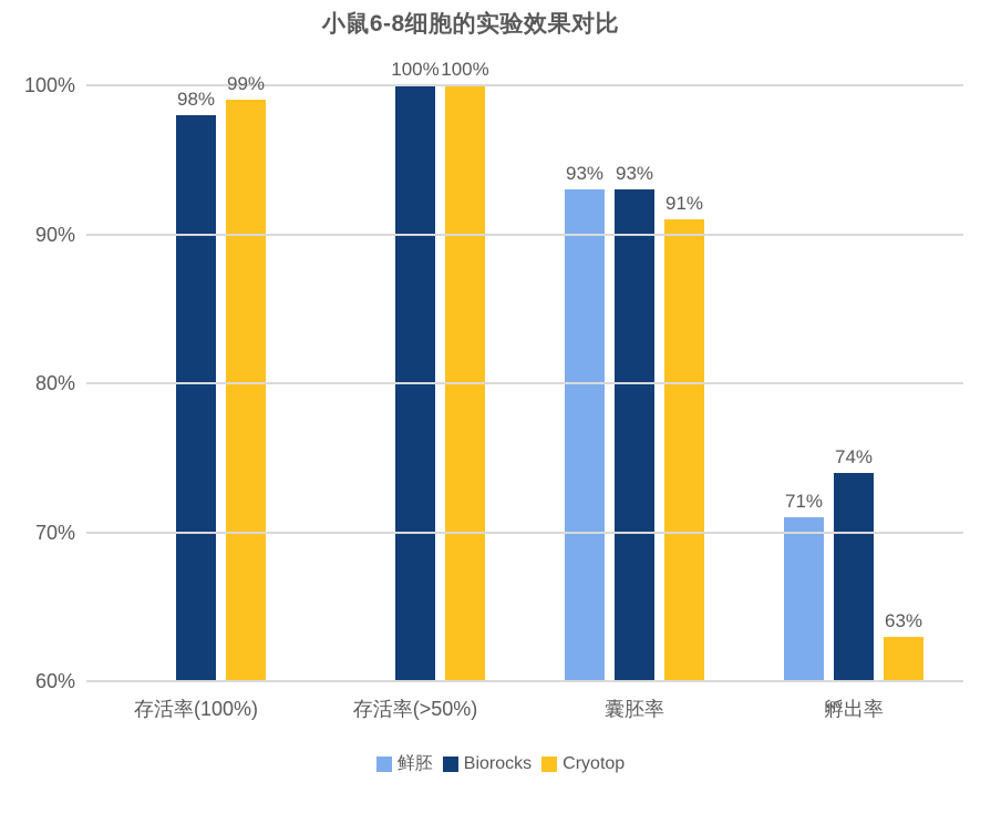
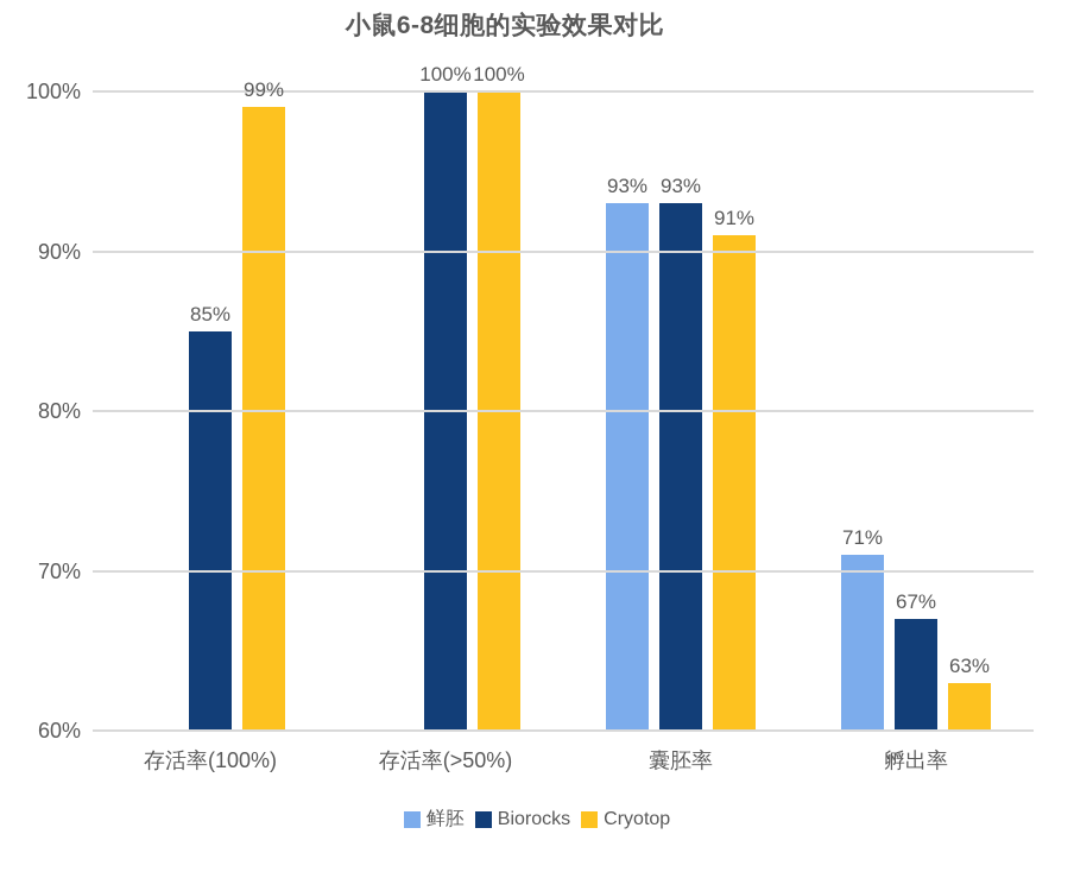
Biorocks/存活率(100%): 98% -> 85%
Biorocks/孵出率: 74% -> 67%
